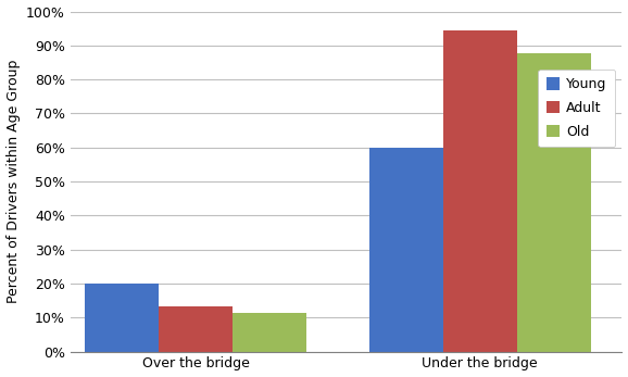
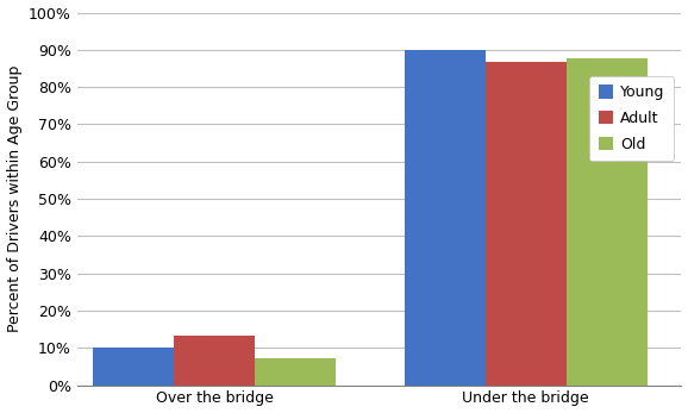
Young/Over the bridge: 20% -> 10%
Old/Over the bridge: 11.5% -> 7.3%
Young/Under the bridge: 60% -> 90%
Adult/Under the bridge: 94.5% -> 86.8%
